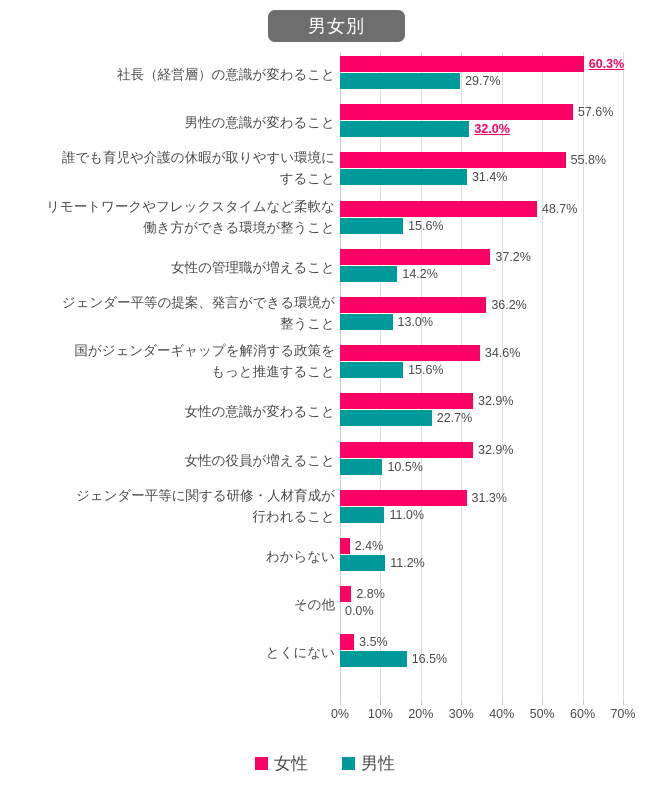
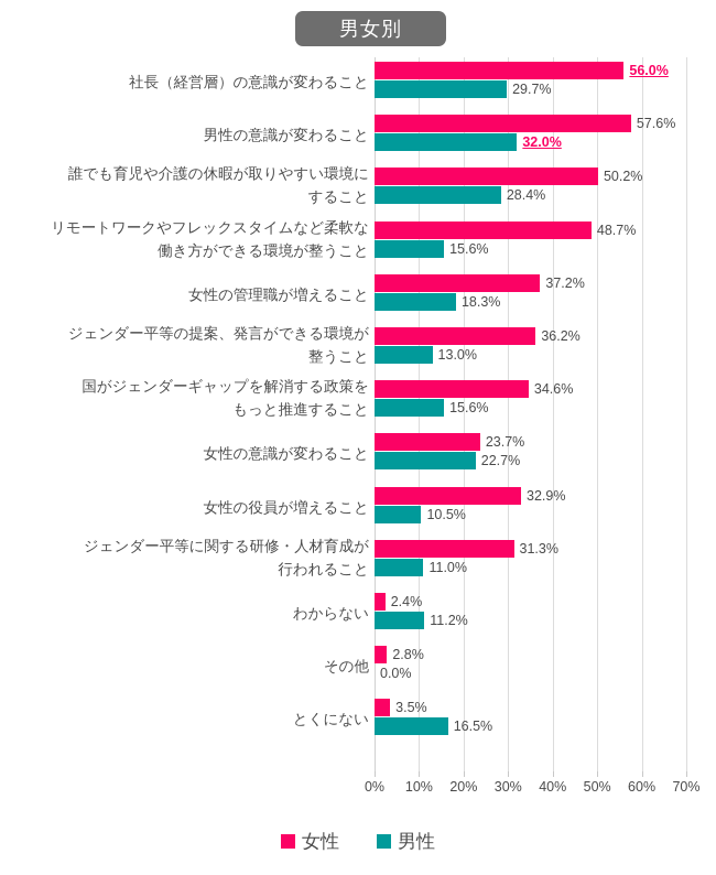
女性/社長（経営層）の意識が変わること: 60.3% -> 56.0%
女性/誰でも育児や介護の休暇が取りやすい環境に すること: 55.8% -> 50.2%
男性/誰でも育児や介護の休暇が取りやすい環境に すること: 31.4% -> 28.4%
男性/女性の管理職が増えること: 14.2% -> 18.3%
女性/女性の意識が変わること: 32.9% -> 23.7%
